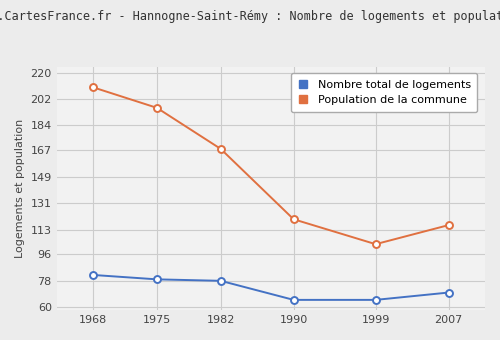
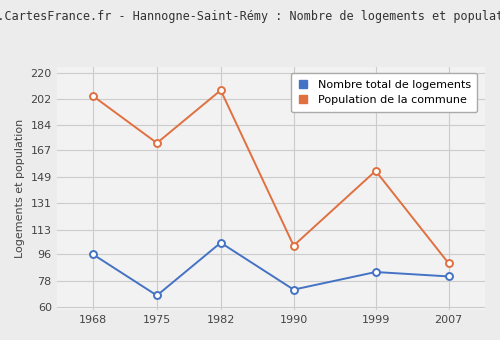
Nombre total de logements/1968: 82 -> 96
Population de la commune/1968: 210 -> 204
Nombre total de logements/1975: 79 -> 68
Population de la commune/1975: 196 -> 172
Nombre total de logements/1982: 78 -> 104
Population de la commune/1982: 168 -> 208
Nombre total de logements/1990: 65 -> 72
Population de la commune/1990: 120 -> 102
Nombre total de logements/1999: 65 -> 84
Population de la commune/1999: 103 -> 153
Nombre total de logements/2007: 70 -> 81
Population de la commune/2007: 116 -> 90
